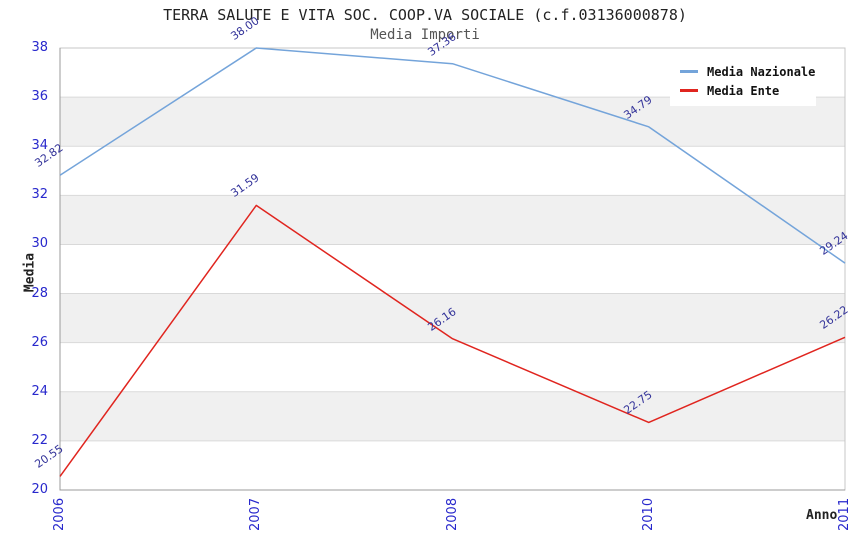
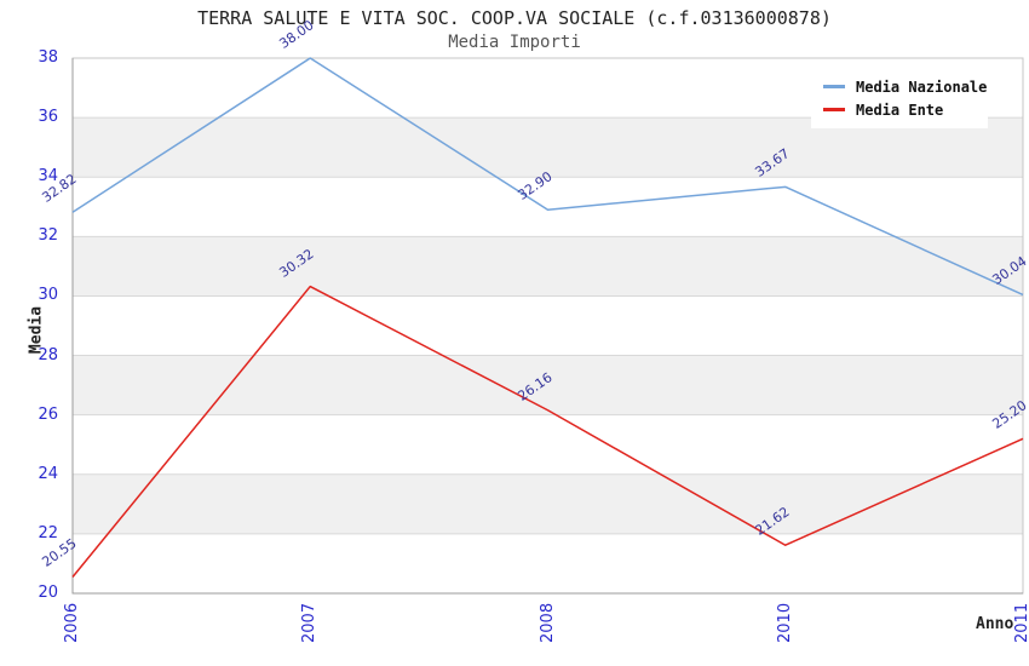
Media Ente/2007: 31.59 -> 30.32
Media Nazionale/2008: 37.36 -> 32.90
Media Nazionale/2010: 34.79 -> 33.67
Media Ente/2010: 22.75 -> 21.62
Media Nazionale/2011: 29.24 -> 30.04
Media Ente/2011: 26.22 -> 25.20
